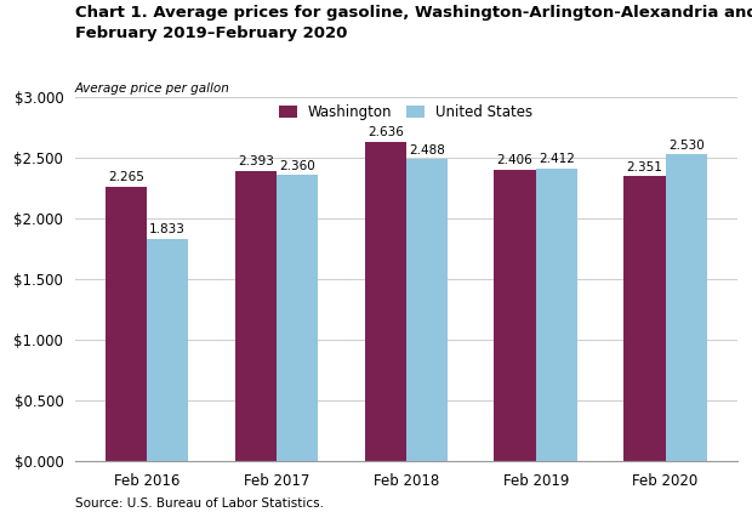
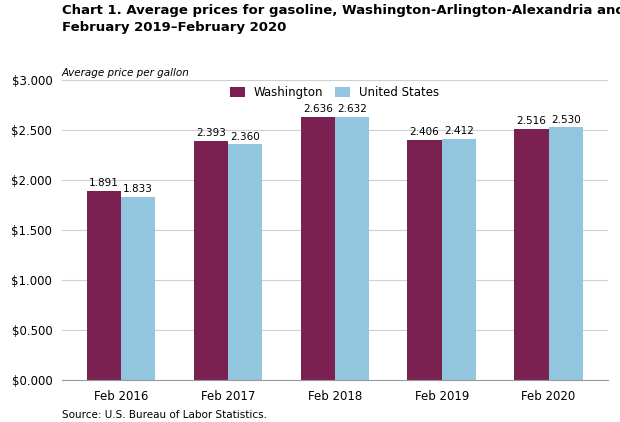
Washington/Feb 2016: 2.265 -> 1.891
United States/Feb 2018: 2.488 -> 2.632
Washington/Feb 2020: 2.351 -> 2.516
